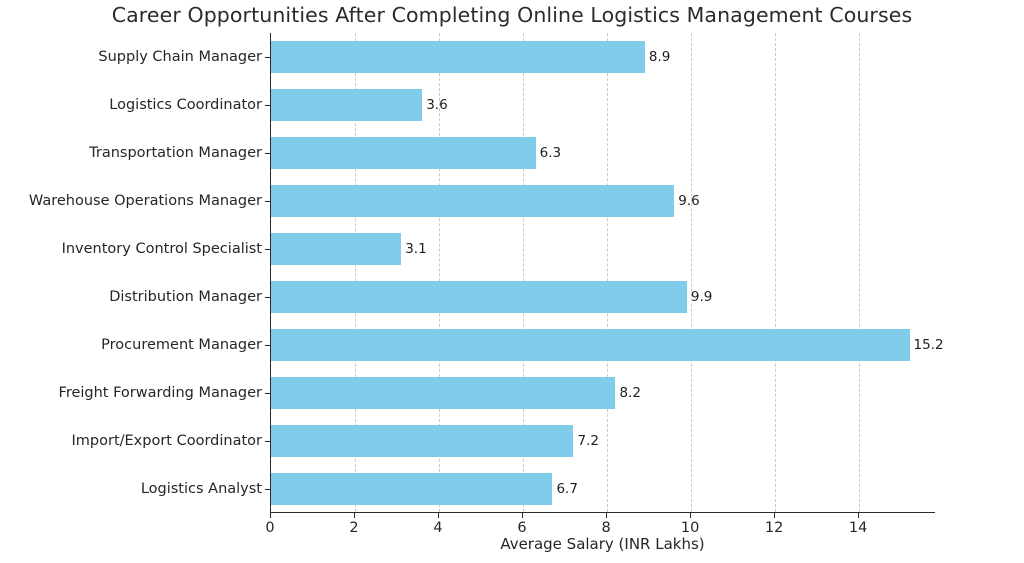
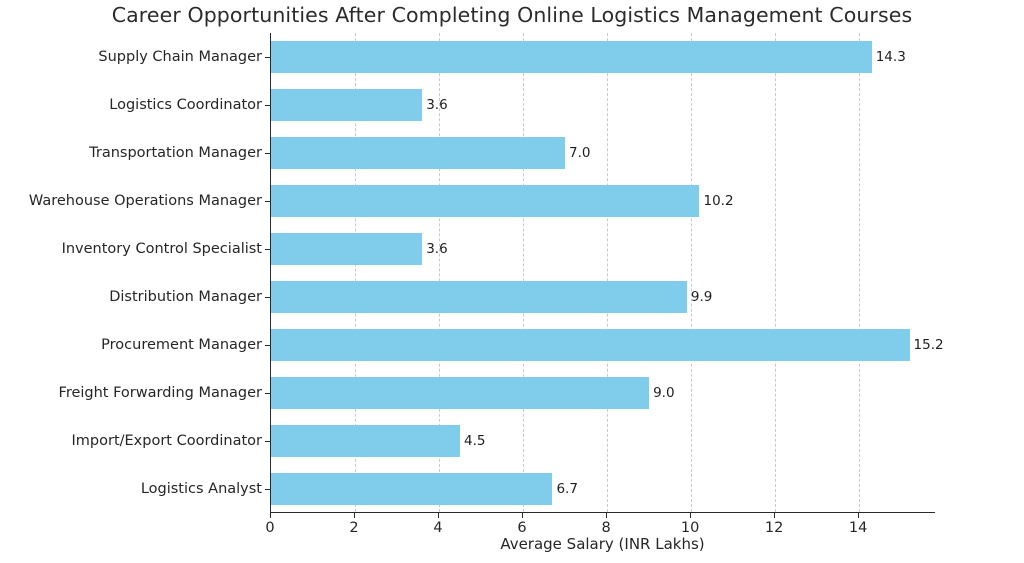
Supply Chain Manager: 8.9 -> 14.3
Transportation Manager: 6.3 -> 7.0
Warehouse Operations Manager: 9.6 -> 10.2
Inventory Control Specialist: 3.1 -> 3.6
Freight Forwarding Manager: 8.2 -> 9.0
Import/Export Coordinator: 7.2 -> 4.5
